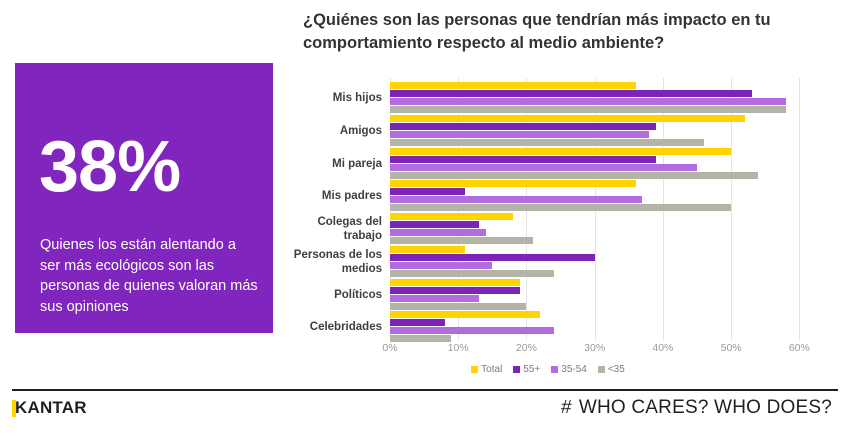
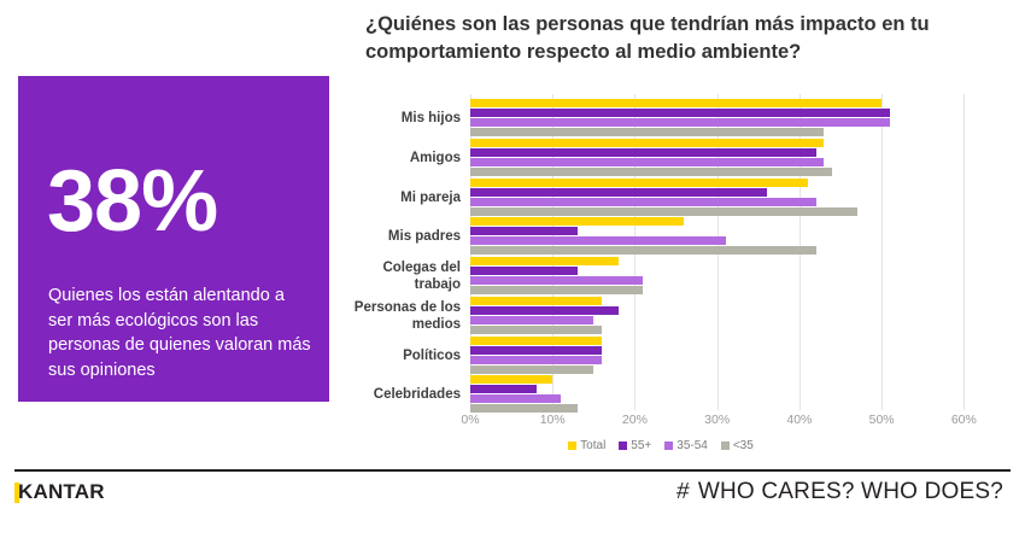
Total/Mis hijos: 36% -> 50%
55+/Mis hijos: 53% -> 51%
35-54/Mis hijos: 58% -> 51%
<35/Mis hijos: 58% -> 43%
Total/Amigos: 52% -> 43%
55+/Amigos: 39% -> 42%
35-54/Amigos: 38% -> 43%
<35/Amigos: 46% -> 44%
Total/Mi pareja: 50% -> 41%
55+/Mi pareja: 39% -> 36%
35-54/Mi pareja: 45% -> 42%
<35/Mi pareja: 54% -> 47%
Total/Mis padres: 36% -> 26%
55+/Mis padres: 11% -> 13%
35-54/Mis padres: 37% -> 31%
<35/Mis padres: 50% -> 42%
35-54/Colegas del trabajo: 14% -> 21%
Total/Personas de los medios: 11% -> 16%
55+/Personas de los medios: 30% -> 18%
<35/Personas de los medios: 24% -> 16%
Total/Políticos: 19% -> 16%
55+/Políticos: 19% -> 16%
35-54/Políticos: 13% -> 16%
<35/Políticos: 20% -> 15%
Total/Celebridades: 22% -> 10%
35-54/Celebridades: 24% -> 11%
<35/Celebridades: 9% -> 13%
